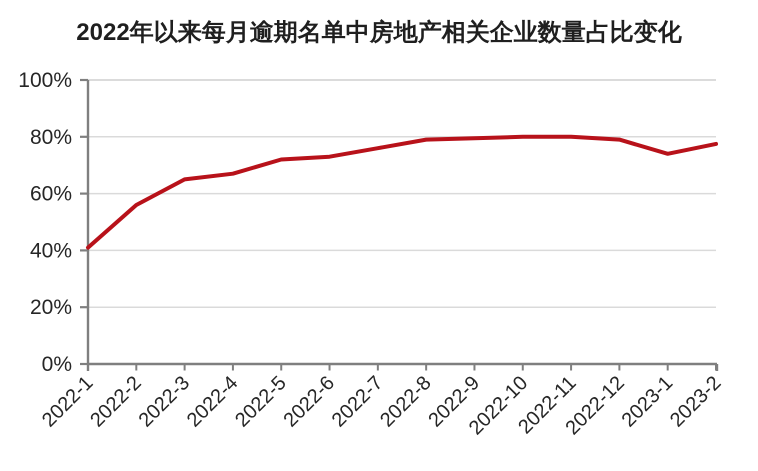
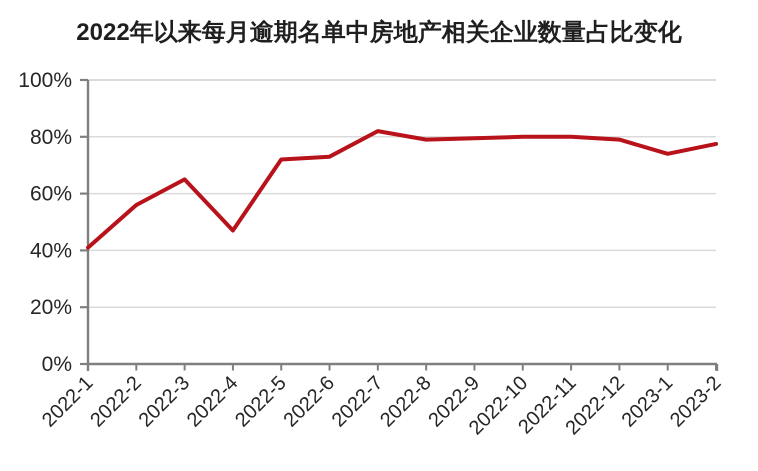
2022-4: 67% -> 47%
2022-7: 76% -> 82%
